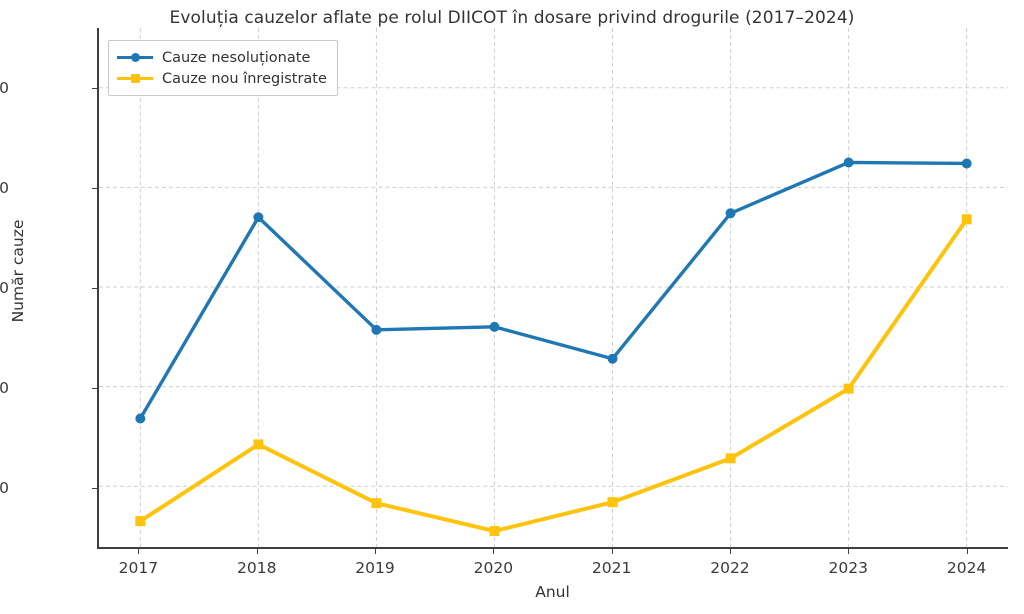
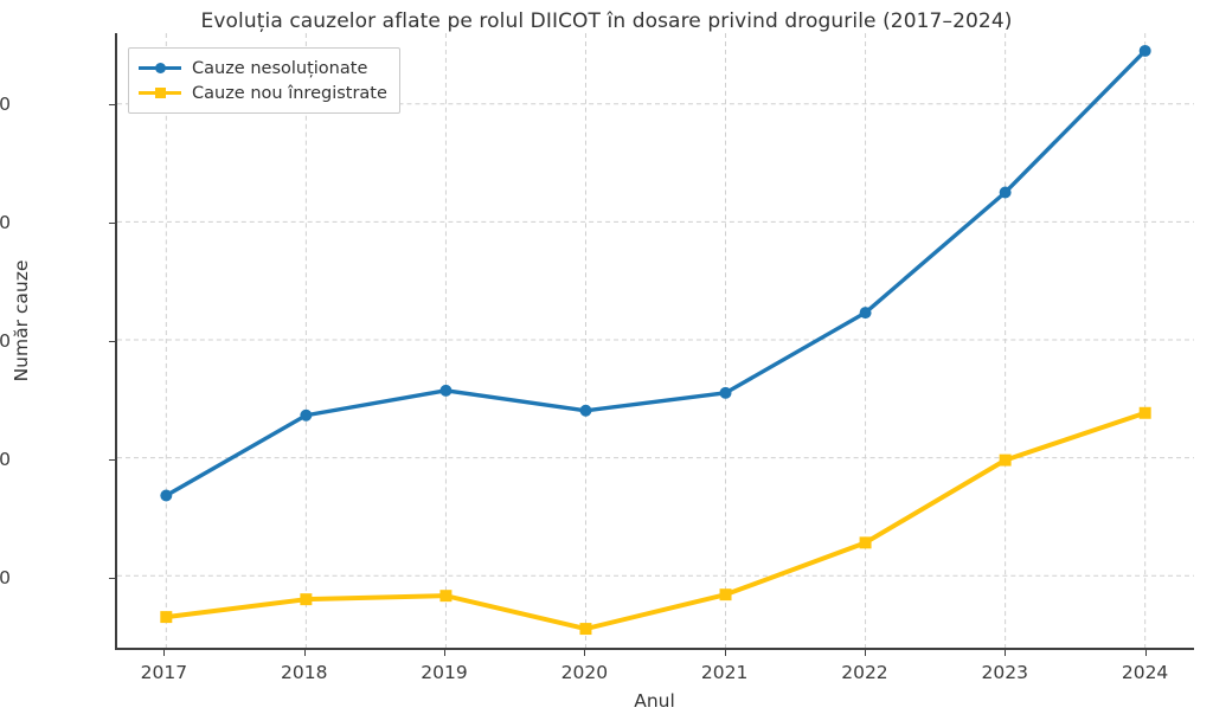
Cauze nesoluționate/2018: 23500 -> 16800
Cauze nou înregistrate/2018: 12100 -> 9000
Cauze nesoluționate/2020: 18000 -> 17000
Cauze nesoluționate/2021: 16400 -> 17800
Cauze nesoluționate/2022: 23700 -> 21200
Cauze nesoluționate/2024: 26200 -> 32200
Cauze nou înregistrate/2024: 23400 -> 16900
